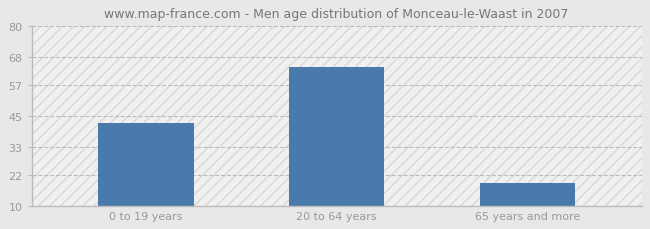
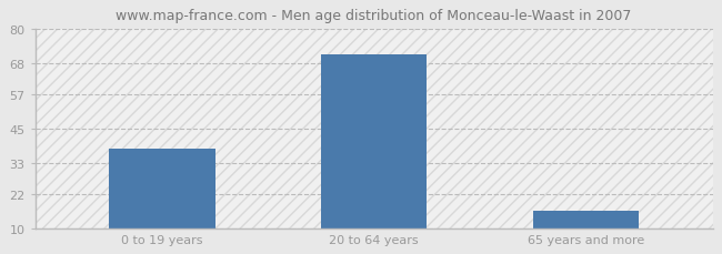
0 to 19 years: 42 -> 38
20 to 64 years: 64 -> 71
65 years and more: 19 -> 16
